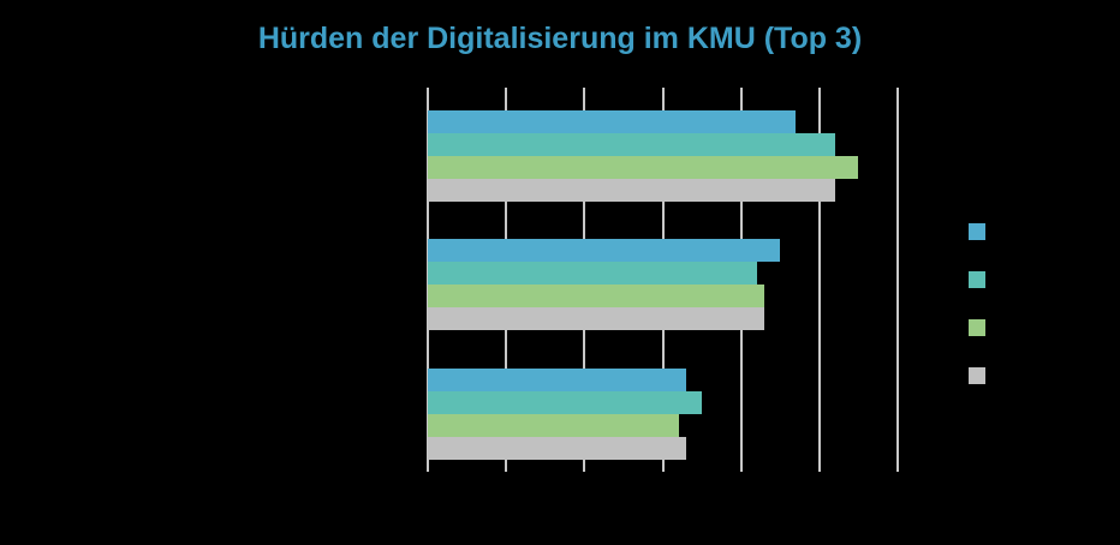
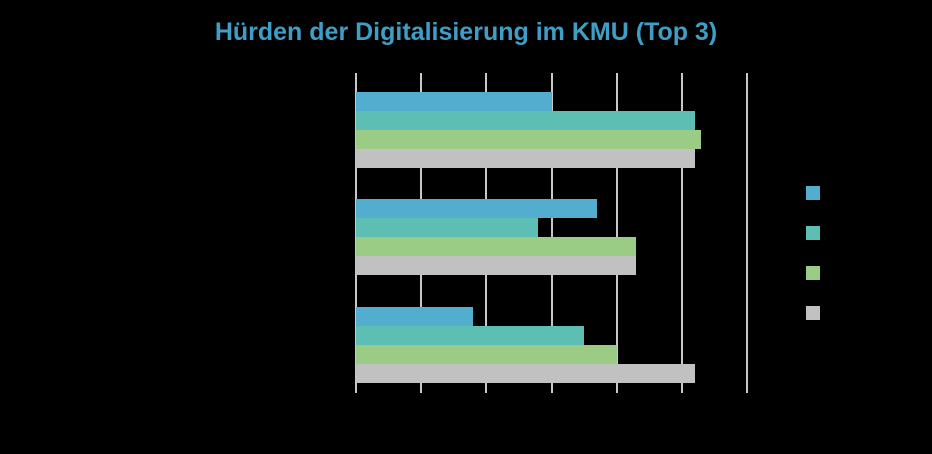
2021/Fehlende Fachkräfte / Know-how: 47 -> 30
2023/Fehlende Fachkräfte / Know-how: 55 -> 53
2021/Hohe Investitionskosten: 45 -> 37
2022/Hohe Investitionskosten: 42 -> 28
2021/Datenschutz & IT-Sicherheit: 33 -> 18
2023/Datenschutz & IT-Sicherheit: 32 -> 40
2024/Datenschutz & IT-Sicherheit: 33 -> 52
